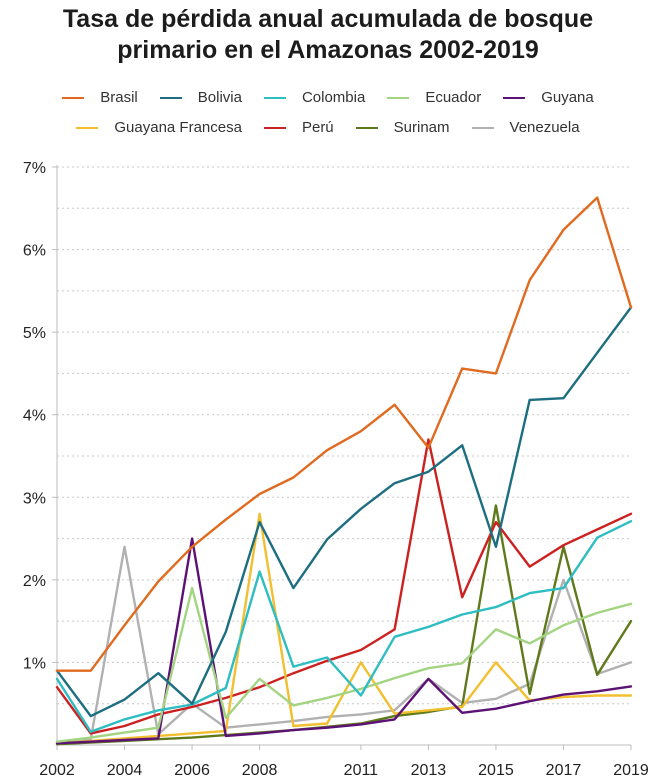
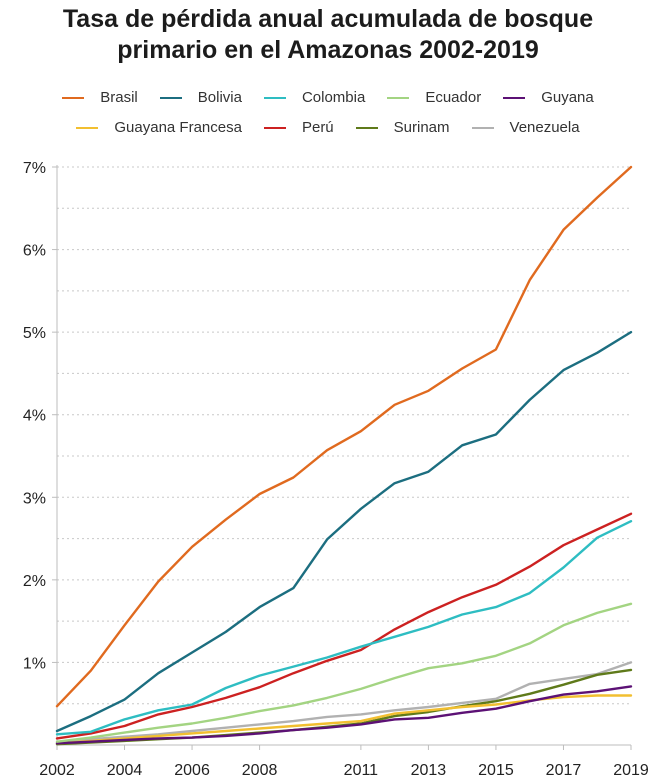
Brasil/2002: 0.9% -> 0.5%
Bolivia/2002: 0.9% -> 0.2%
Colombia/2002: 0.8% -> 0.1%
Perú/2002: 0.7% -> 0.1%
Venezuela/2004: 2.4% -> 0.1%
Bolivia/2006: 0.5% -> 1.1%
Ecuador/2006: 1.9% -> 0.3%
Guyana/2006: 2.5% -> 0.1%
Venezuela/2006: 0.5% -> 0.2%
Bolivia/2008: 2.7% -> 1.7%
Colombia/2008: 2.1% -> 0.8%
Ecuador/2008: 0.8% -> 0.4%
Guayana Francesa/2008: 2.8% -> 0.2%
Colombia/2011: 0.6% -> 1.2%
Guayana Francesa/2011: 1.0% -> 0.3%
Brasil/2013: 3.6% -> 4.3%
Guyana/2013: 0.8% -> 0.3%
Perú/2013: 3.7% -> 1.6%
Venezuela/2013: 0.8% -> 0.5%
Brasil/2015: 4.5% -> 4.8%
Bolivia/2015: 2.4% -> 3.8%
Ecuador/2015: 1.4% -> 1.1%
Guayana Francesa/2015: 1.0% -> 0.5%
Perú/2015: 2.7% -> 1.9%
Surinam/2015: 2.9% -> 0.5%
Bolivia/2017: 4.2% -> 4.5%
Colombia/2017: 1.9% -> 2.1%
Surinam/2017: 2.4% -> 0.7%
Venezuela/2017: 2.0% -> 0.8%
Brasil/2019: 5.3% -> 7.0%
Bolivia/2019: 5.3% -> 5.0%
Surinam/2019: 1.5% -> 0.9%
